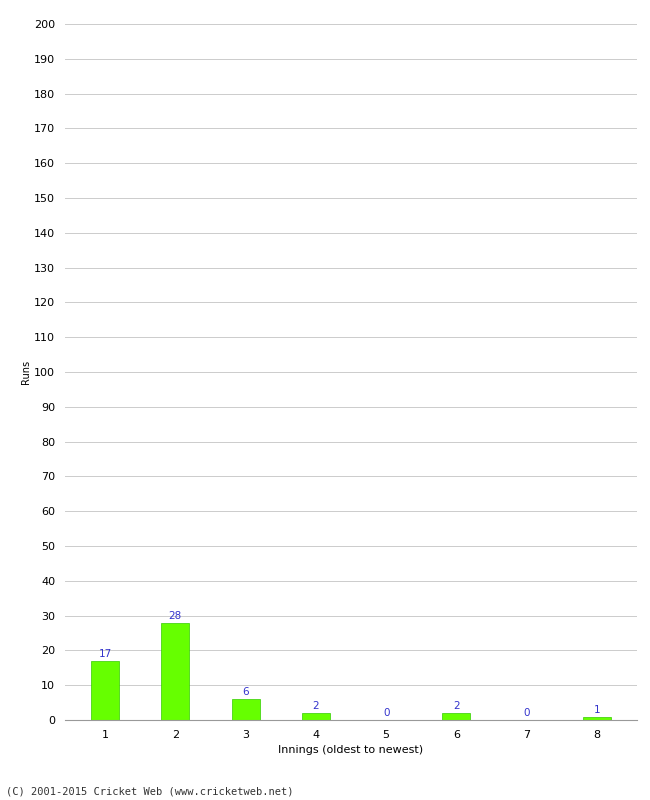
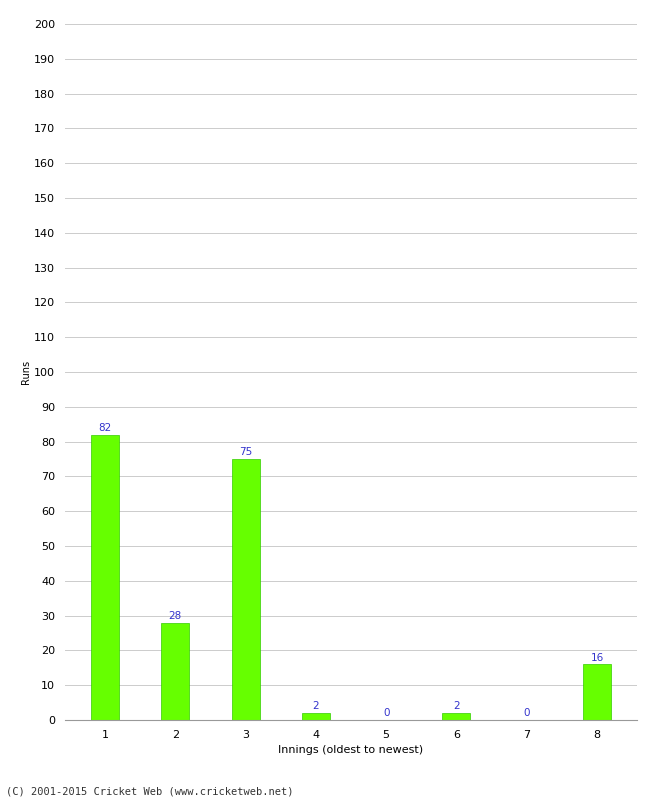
1: 17 -> 82
3: 6 -> 75
8: 1 -> 16
